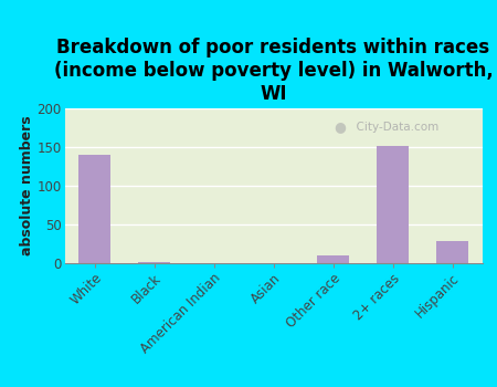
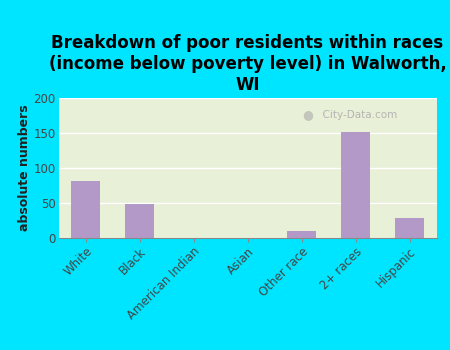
White: 140 -> 82
Black: 2 -> 48
